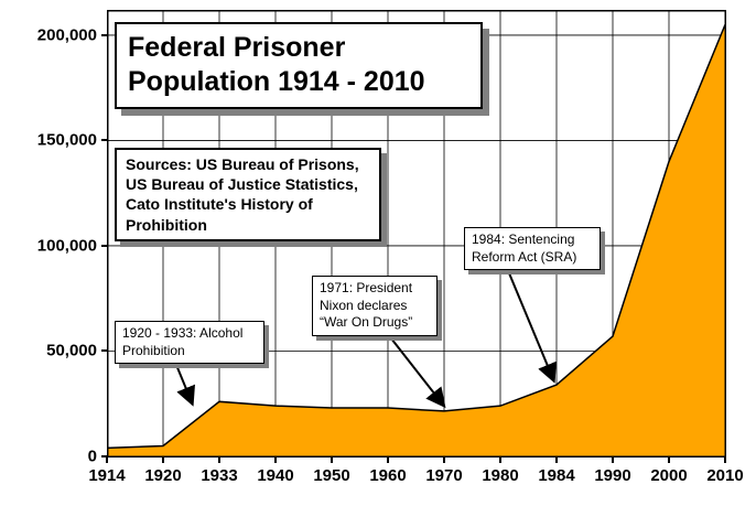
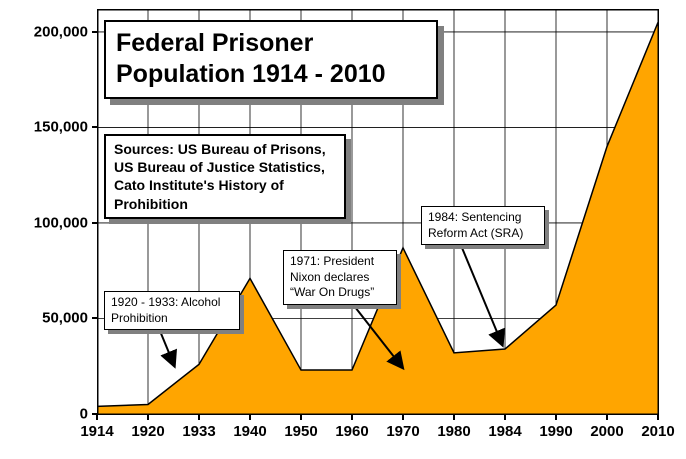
1940: 24000 -> 71000
1970: 22000 -> 87000
1980: 24000 -> 32000
